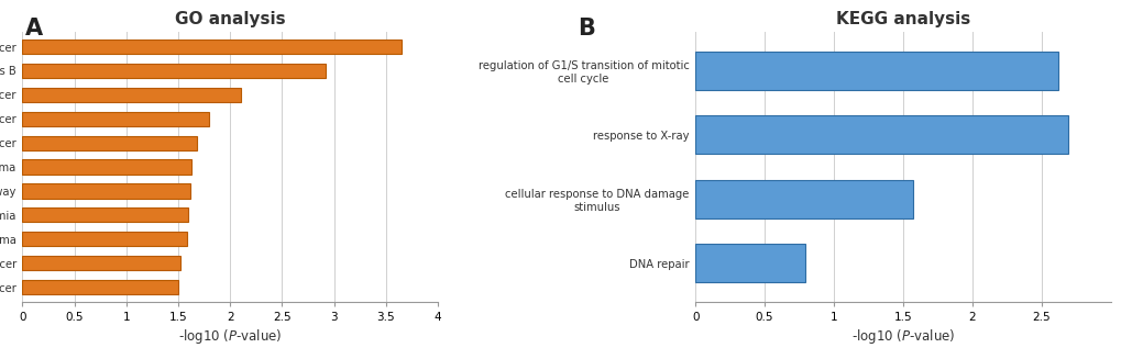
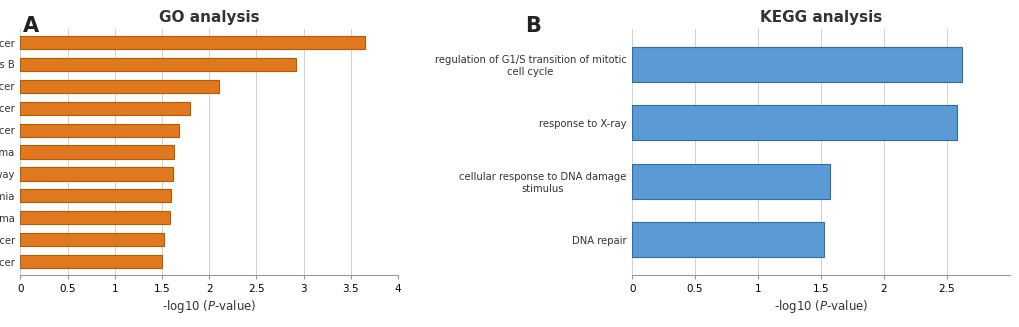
KEGG analysis/response to X-ray: 2.69 -> 2.58
KEGG analysis/DNA repair: 0.79 -> 1.52
